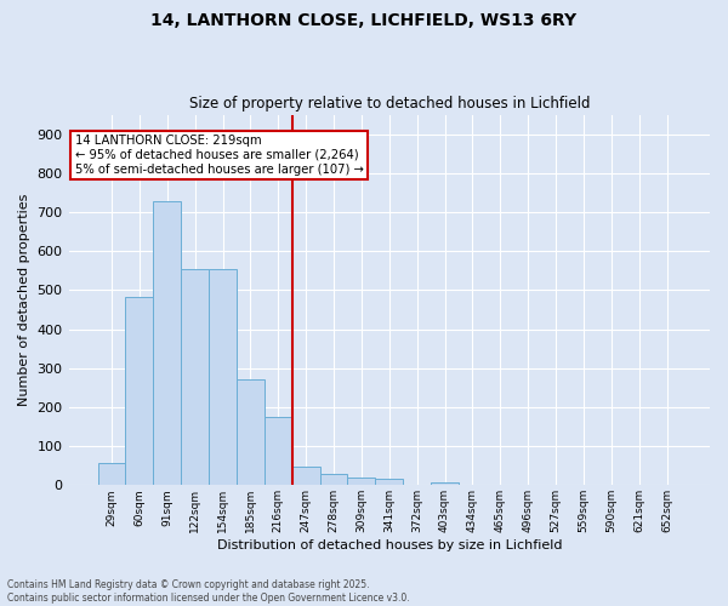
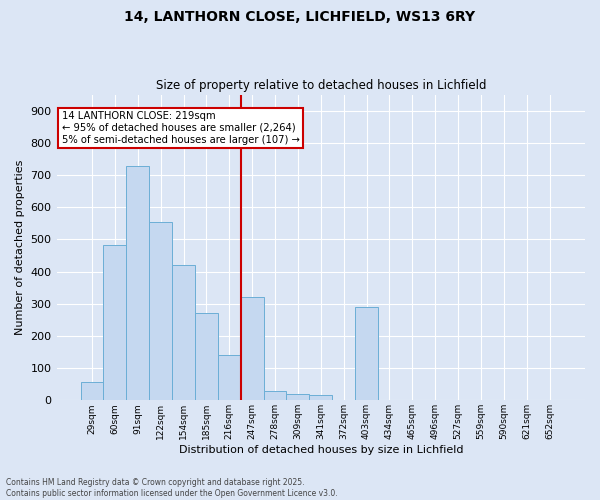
154sqm: 553 -> 420
216sqm: 175 -> 140
247sqm: 47 -> 320
403sqm: 7 -> 290
